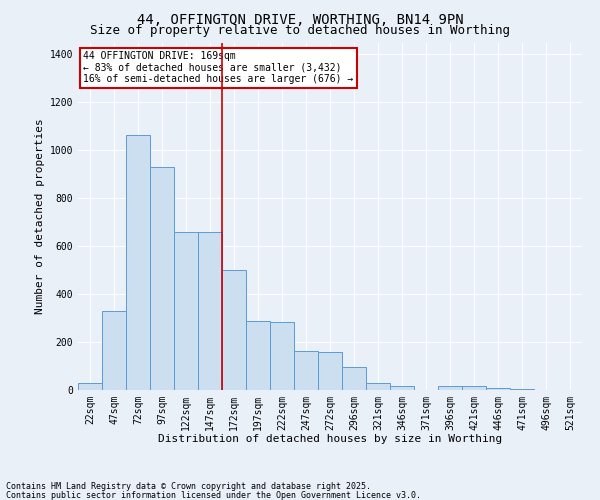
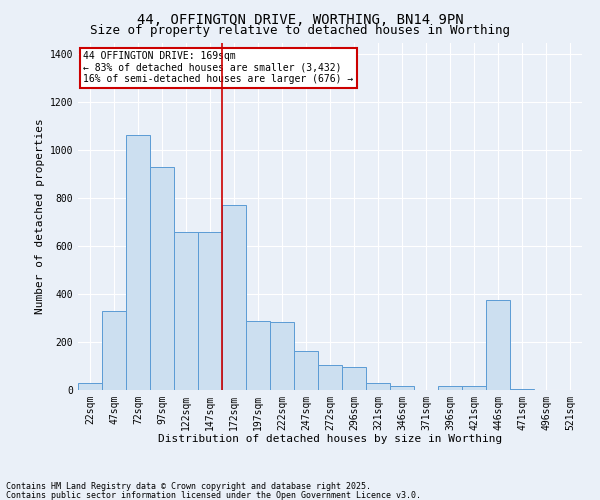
172sqm: 500 -> 770
272sqm: 160 -> 105
446sqm: 10 -> 375
